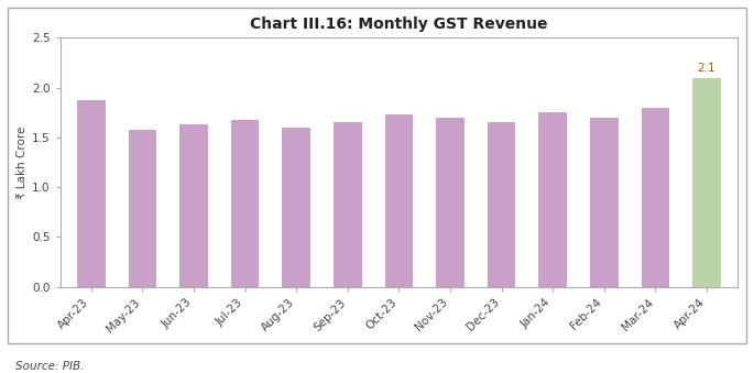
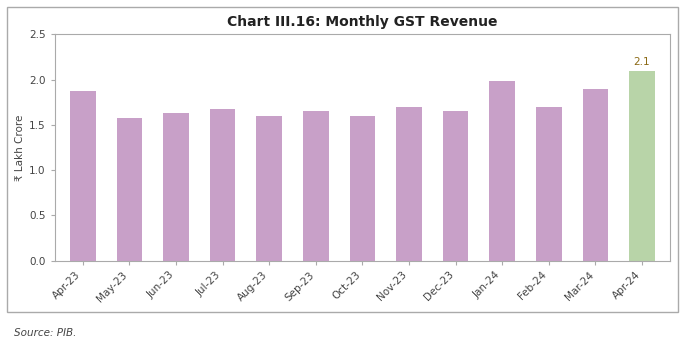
Oct-23: 1.73 -> 1.60
Jan-24: 1.75 -> 1.98
Mar-24: 1.80 -> 1.90
